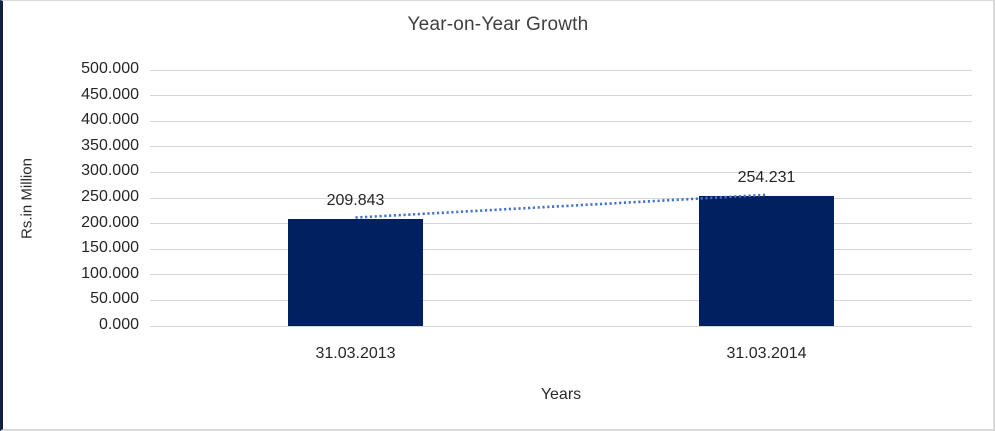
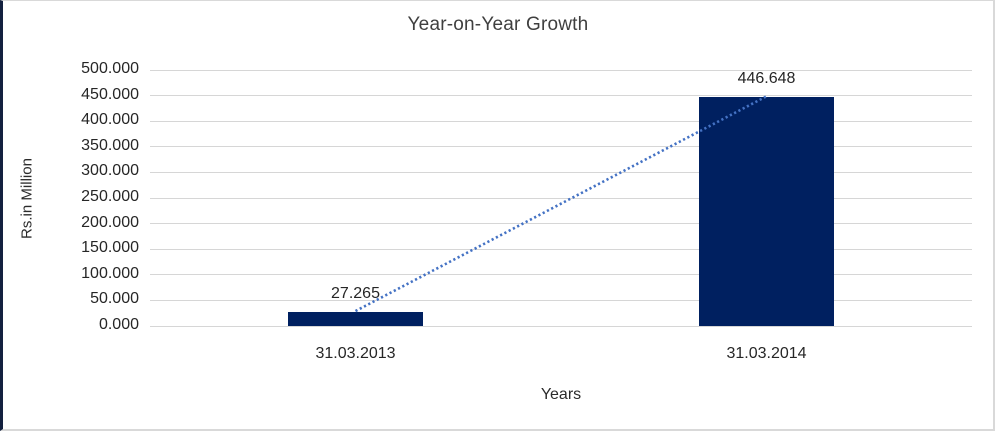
31.03.2013: 209.843 -> 27.265
31.03.2014: 254.231 -> 446.648
